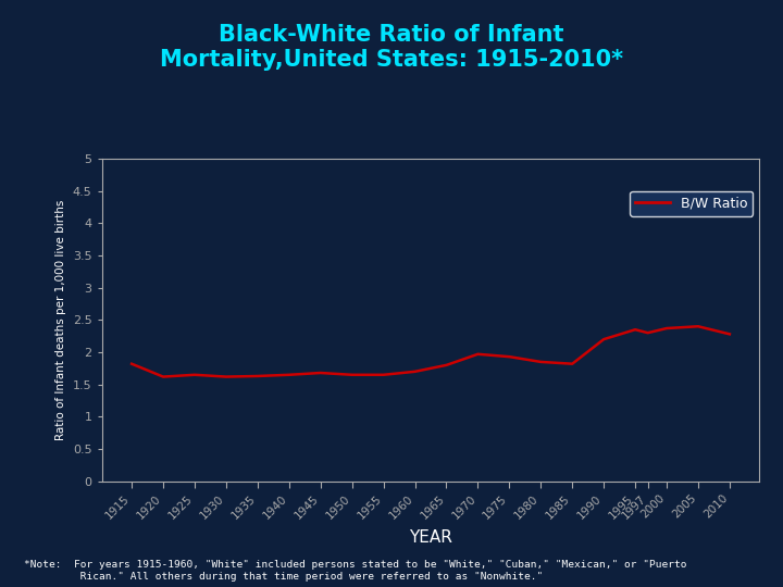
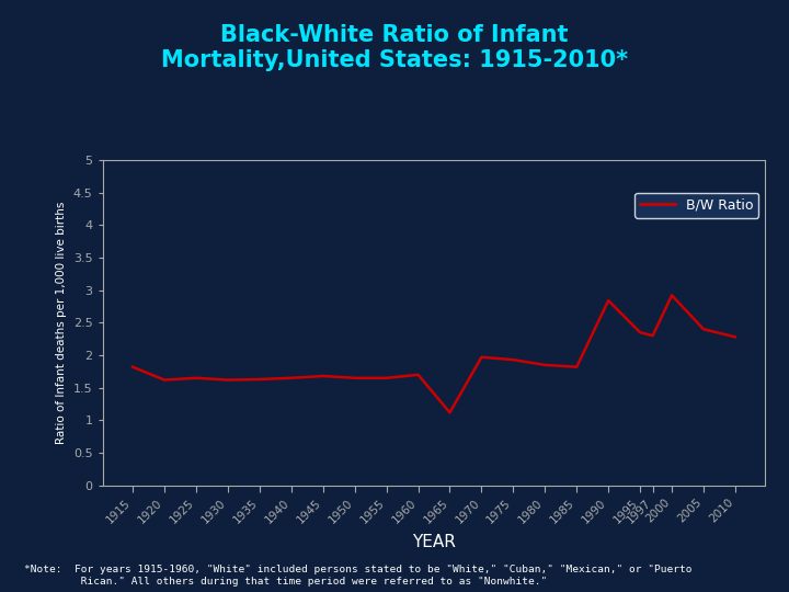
1965: 1.80 -> 1.12
1990: 2.20 -> 2.84
2000: 2.37 -> 2.92
